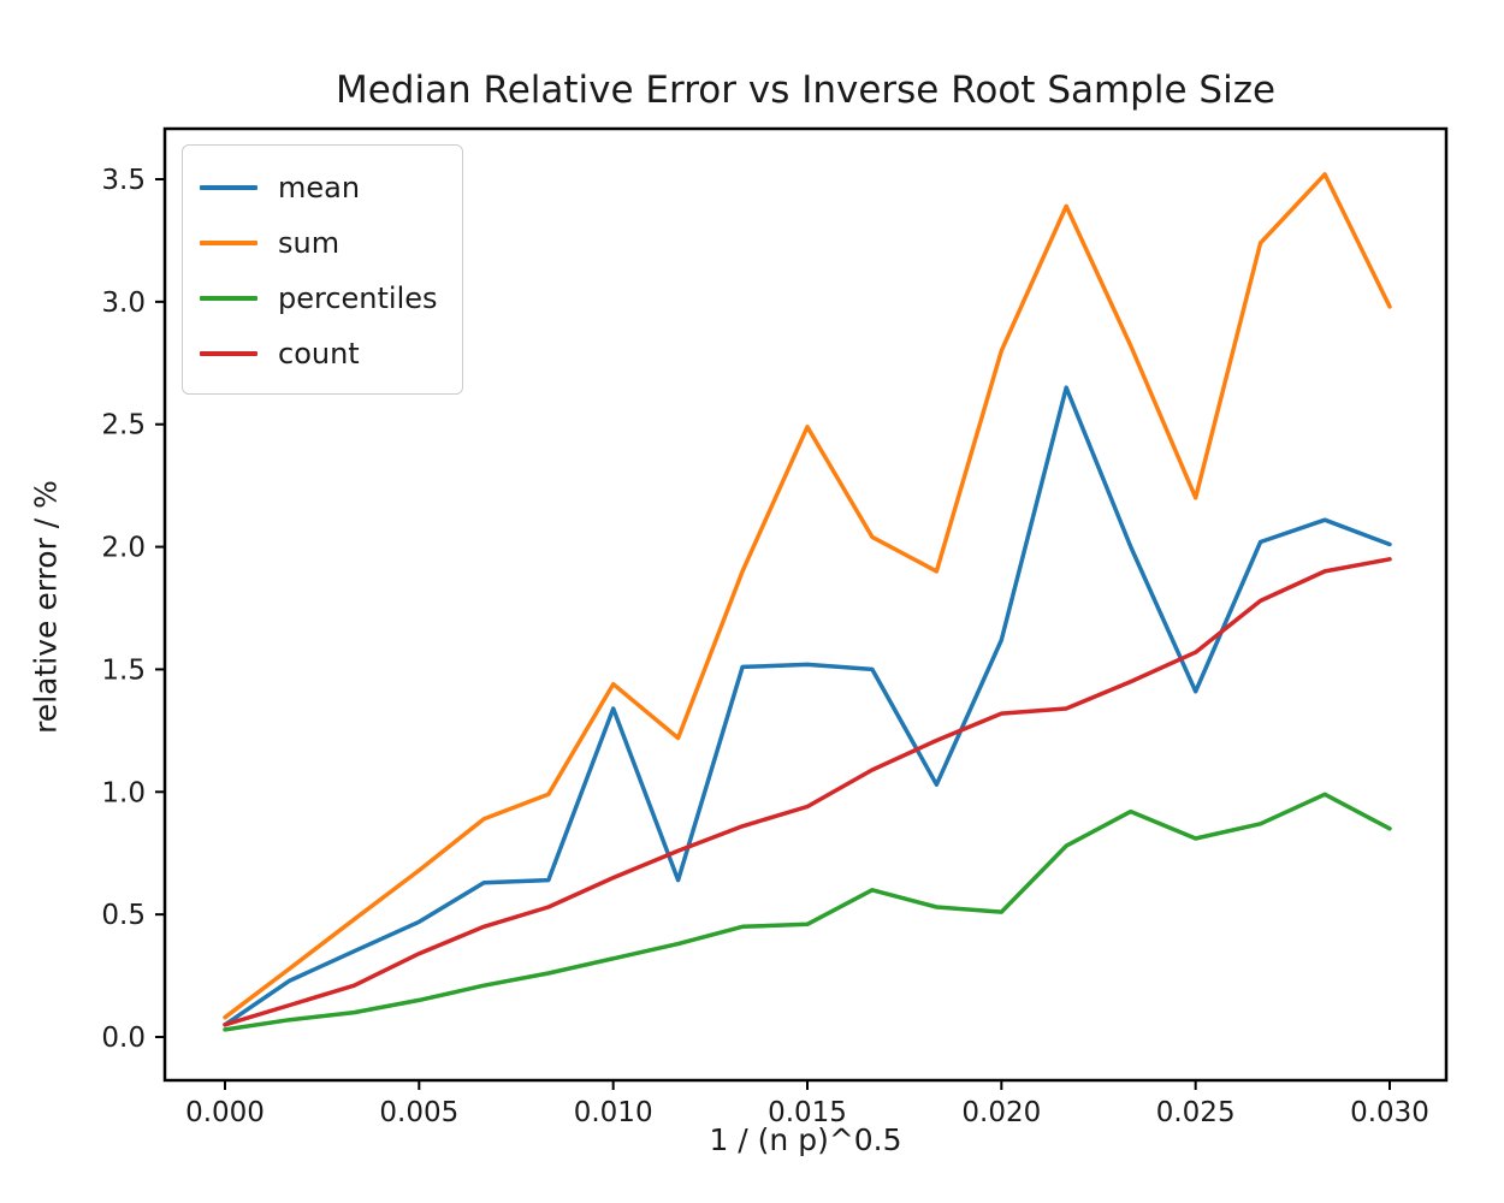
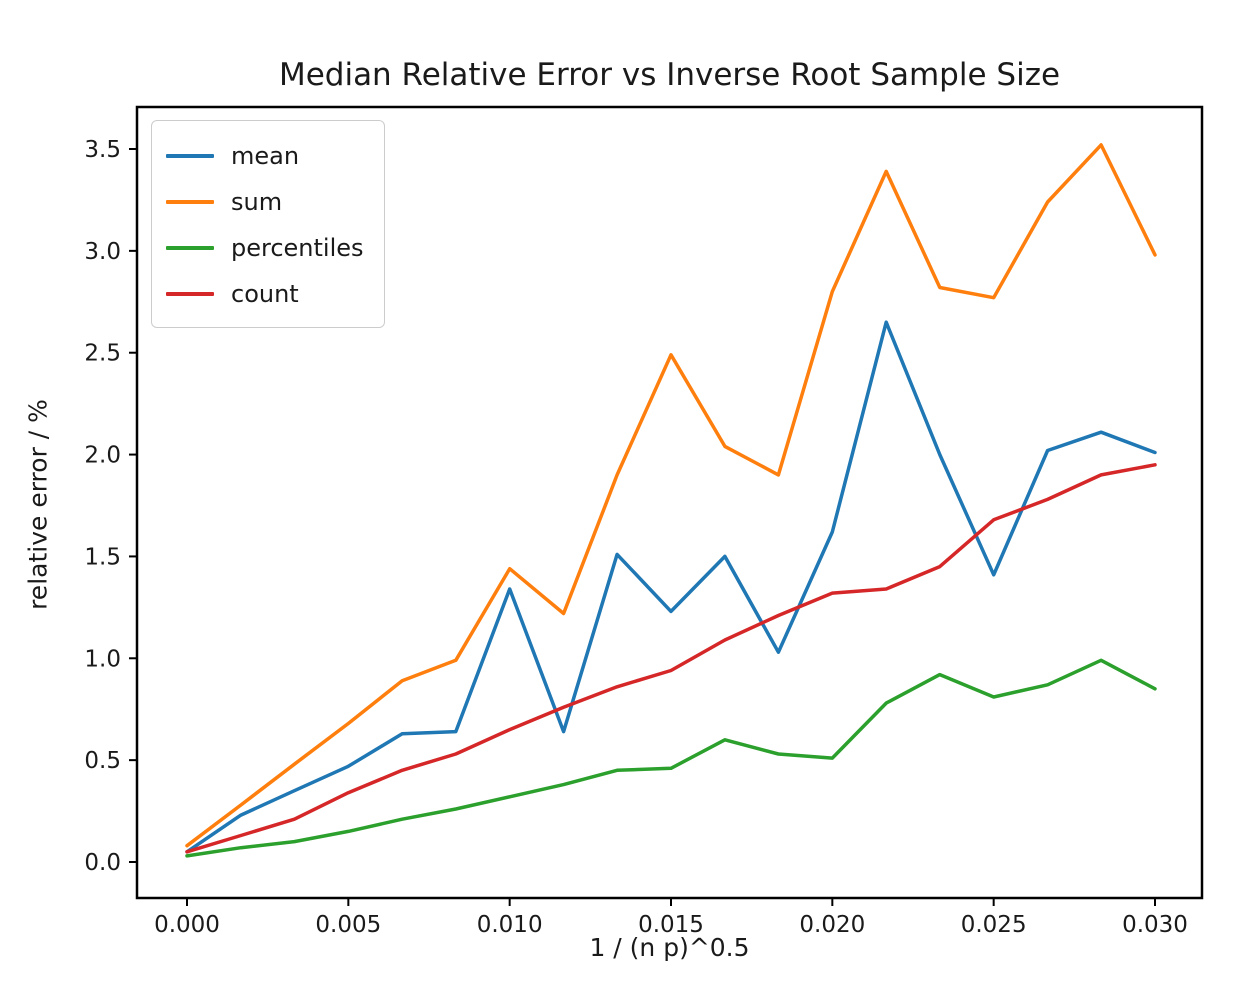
mean/0.015: 1.52 -> 1.23
sum/0.025: 2.20 -> 2.77
count/0.025: 1.57 -> 1.68
